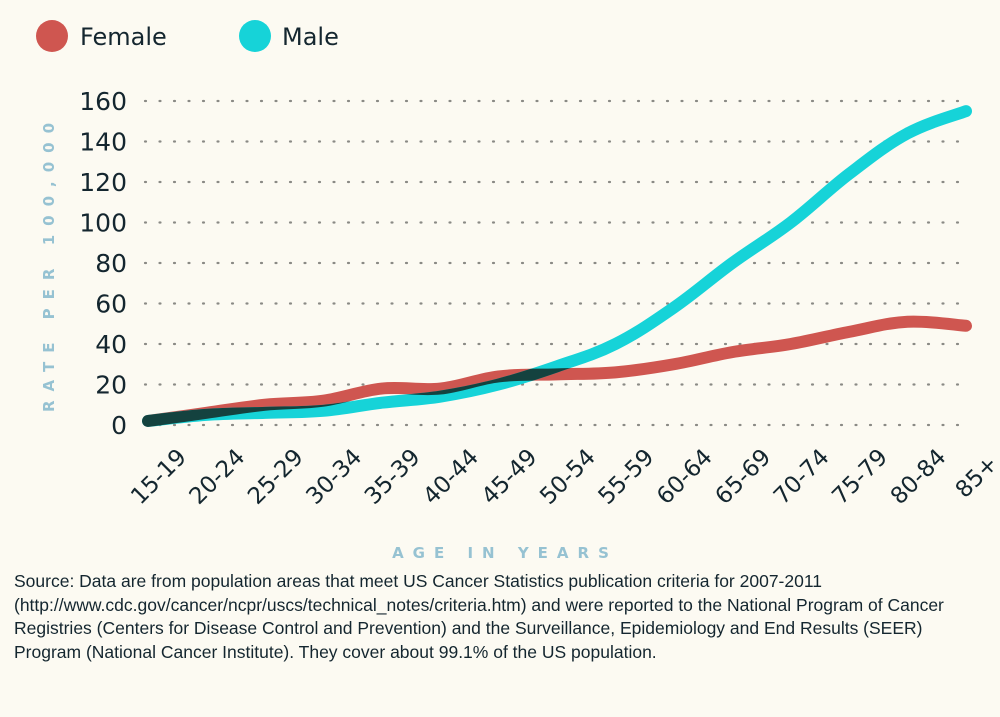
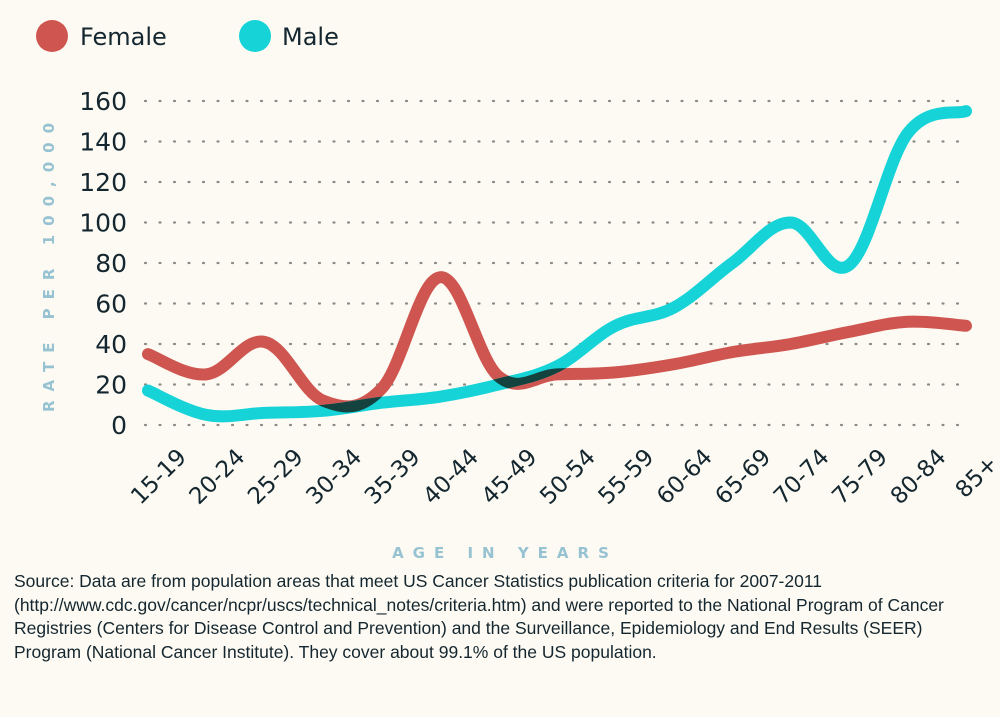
Female/15-19: 2 -> 35
Male/15-19: 2 -> 17
Female/20-24: 6 -> 25
Female/25-29: 10 -> 41
Female/40-44: 18 -> 73
Male/55-59: 40 -> 49
Male/75-79: 124 -> 79
